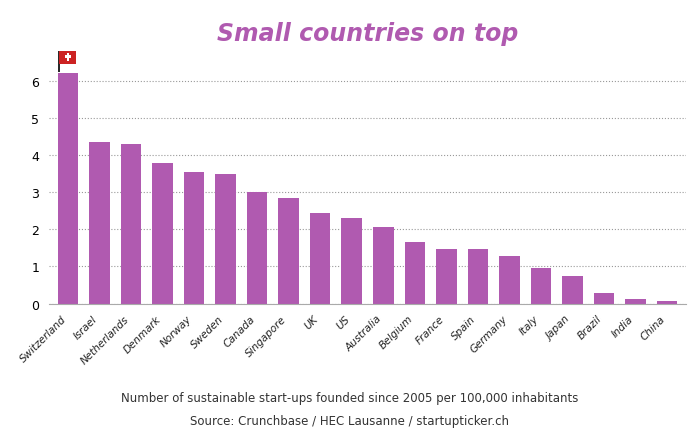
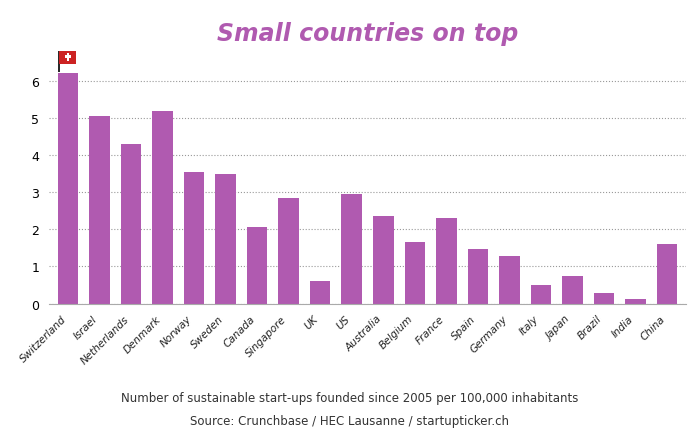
Israel: 4.35 -> 5.05
Denmark: 3.78 -> 5.20
Canada: 3.00 -> 2.05
UK: 2.45 -> 0.60
US: 2.30 -> 2.95
Australia: 2.07 -> 2.35
France: 1.48 -> 2.30
Italy: 0.97 -> 0.50
China: 0.07 -> 1.60
